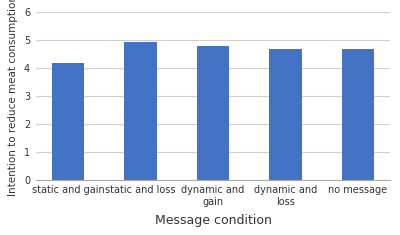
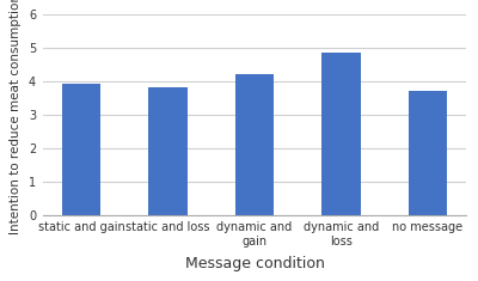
static and gain: 4.20 -> 3.92
static and loss: 4.95 -> 3.82
dynamic and gain: 4.80 -> 4.22
dynamic and loss: 4.70 -> 4.88
no message: 4.70 -> 3.72
